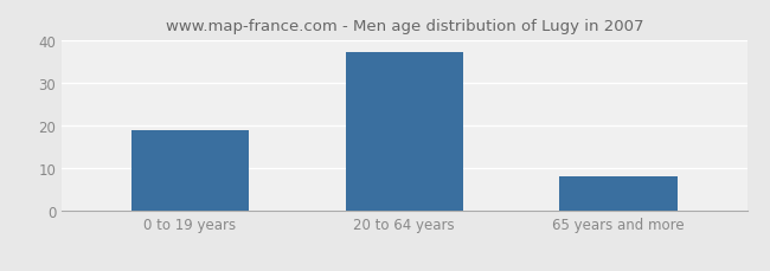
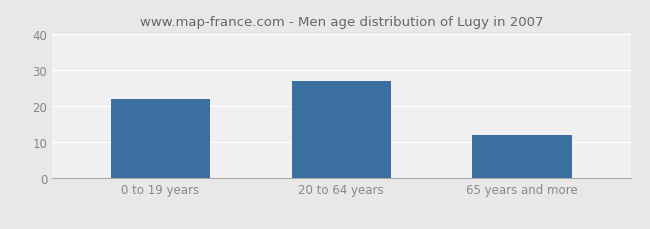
0 to 19 years: 19 -> 22
20 to 64 years: 37 -> 27
65 years and more: 8 -> 12
